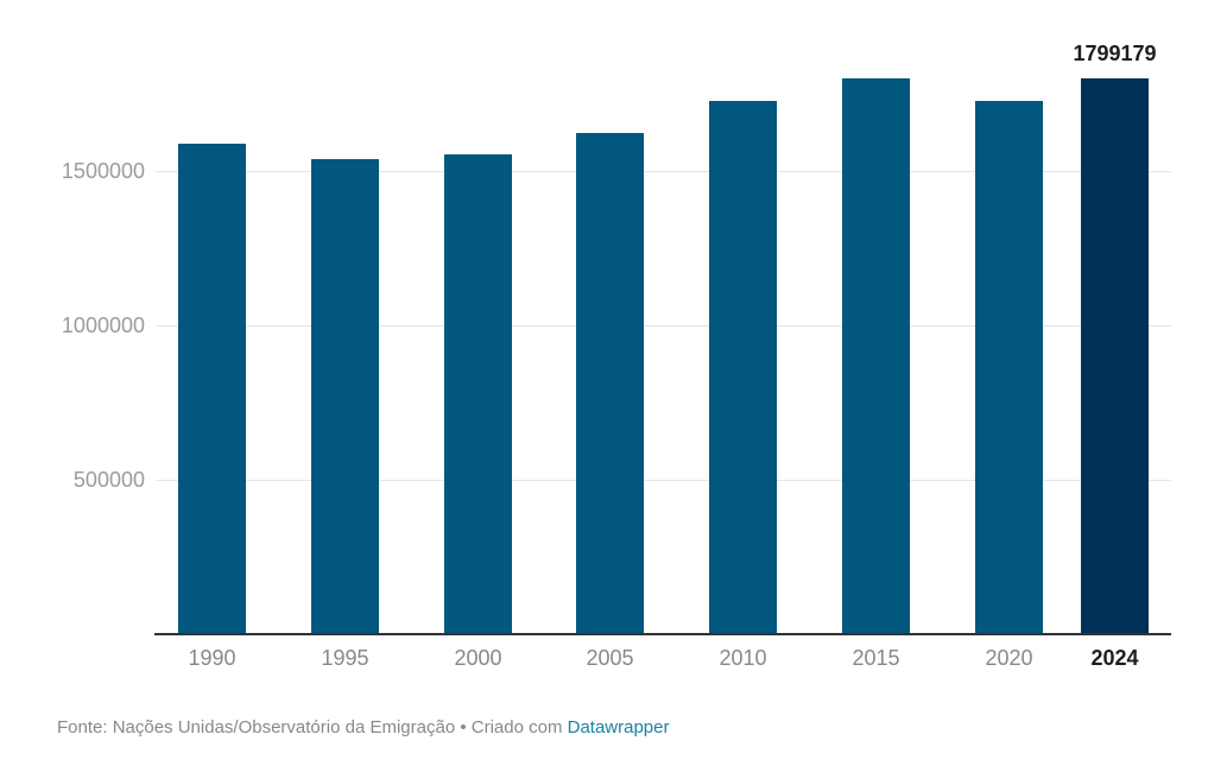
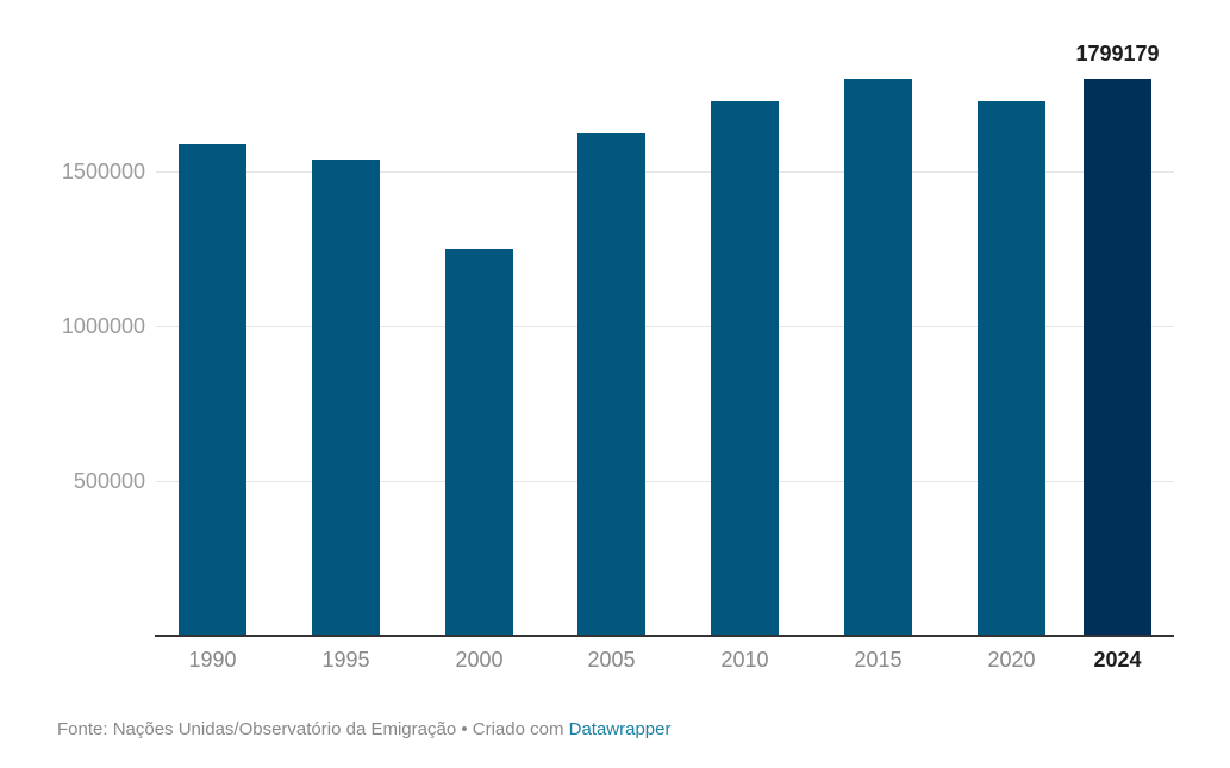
2000: 1550000 -> 1250000
